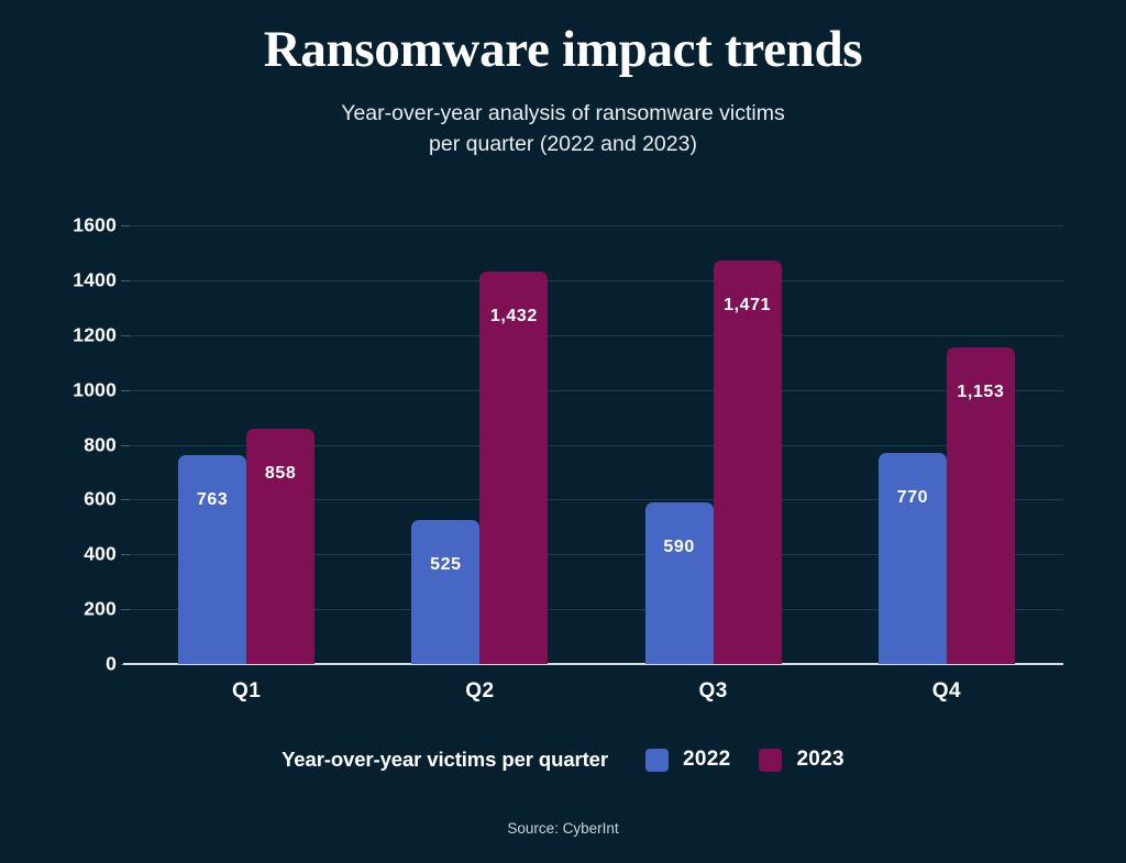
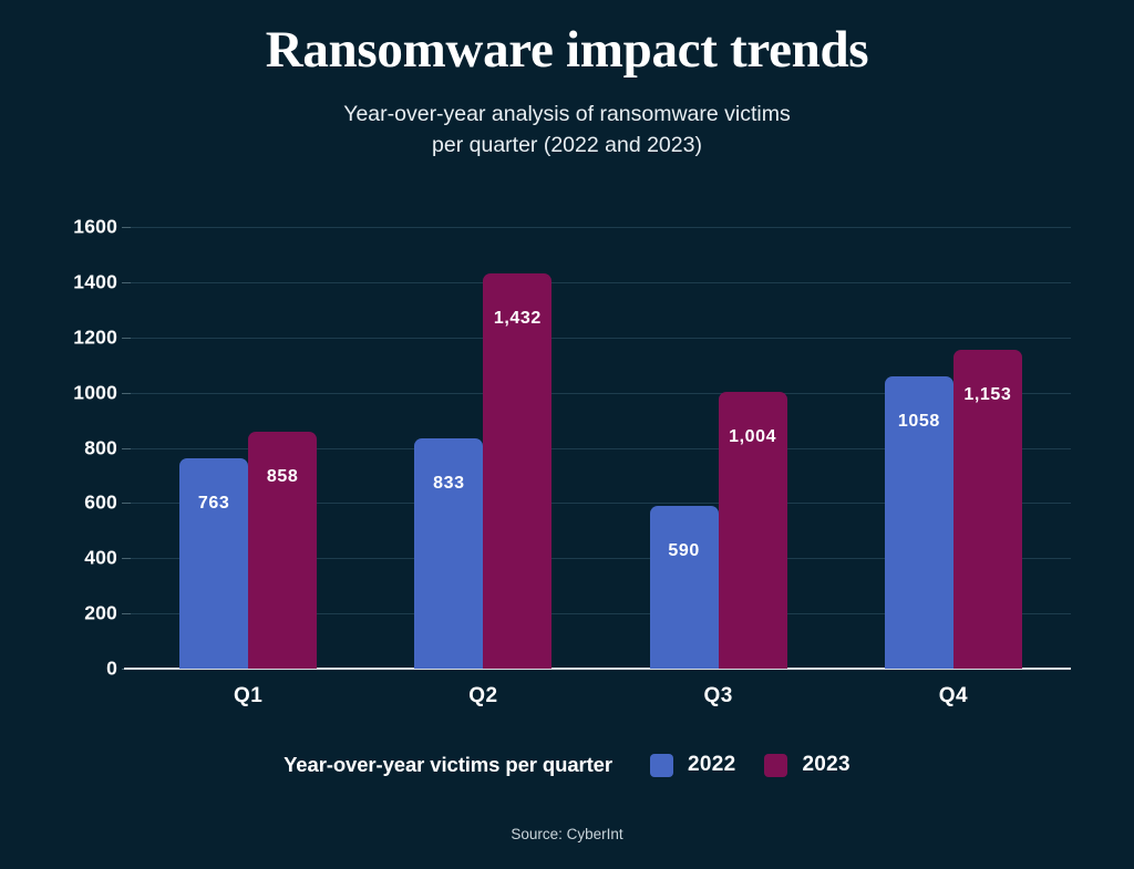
2022/Q2: 525 -> 833
2023/Q3: 1,471 -> 1,004
2022/Q4: 770 -> 1058
